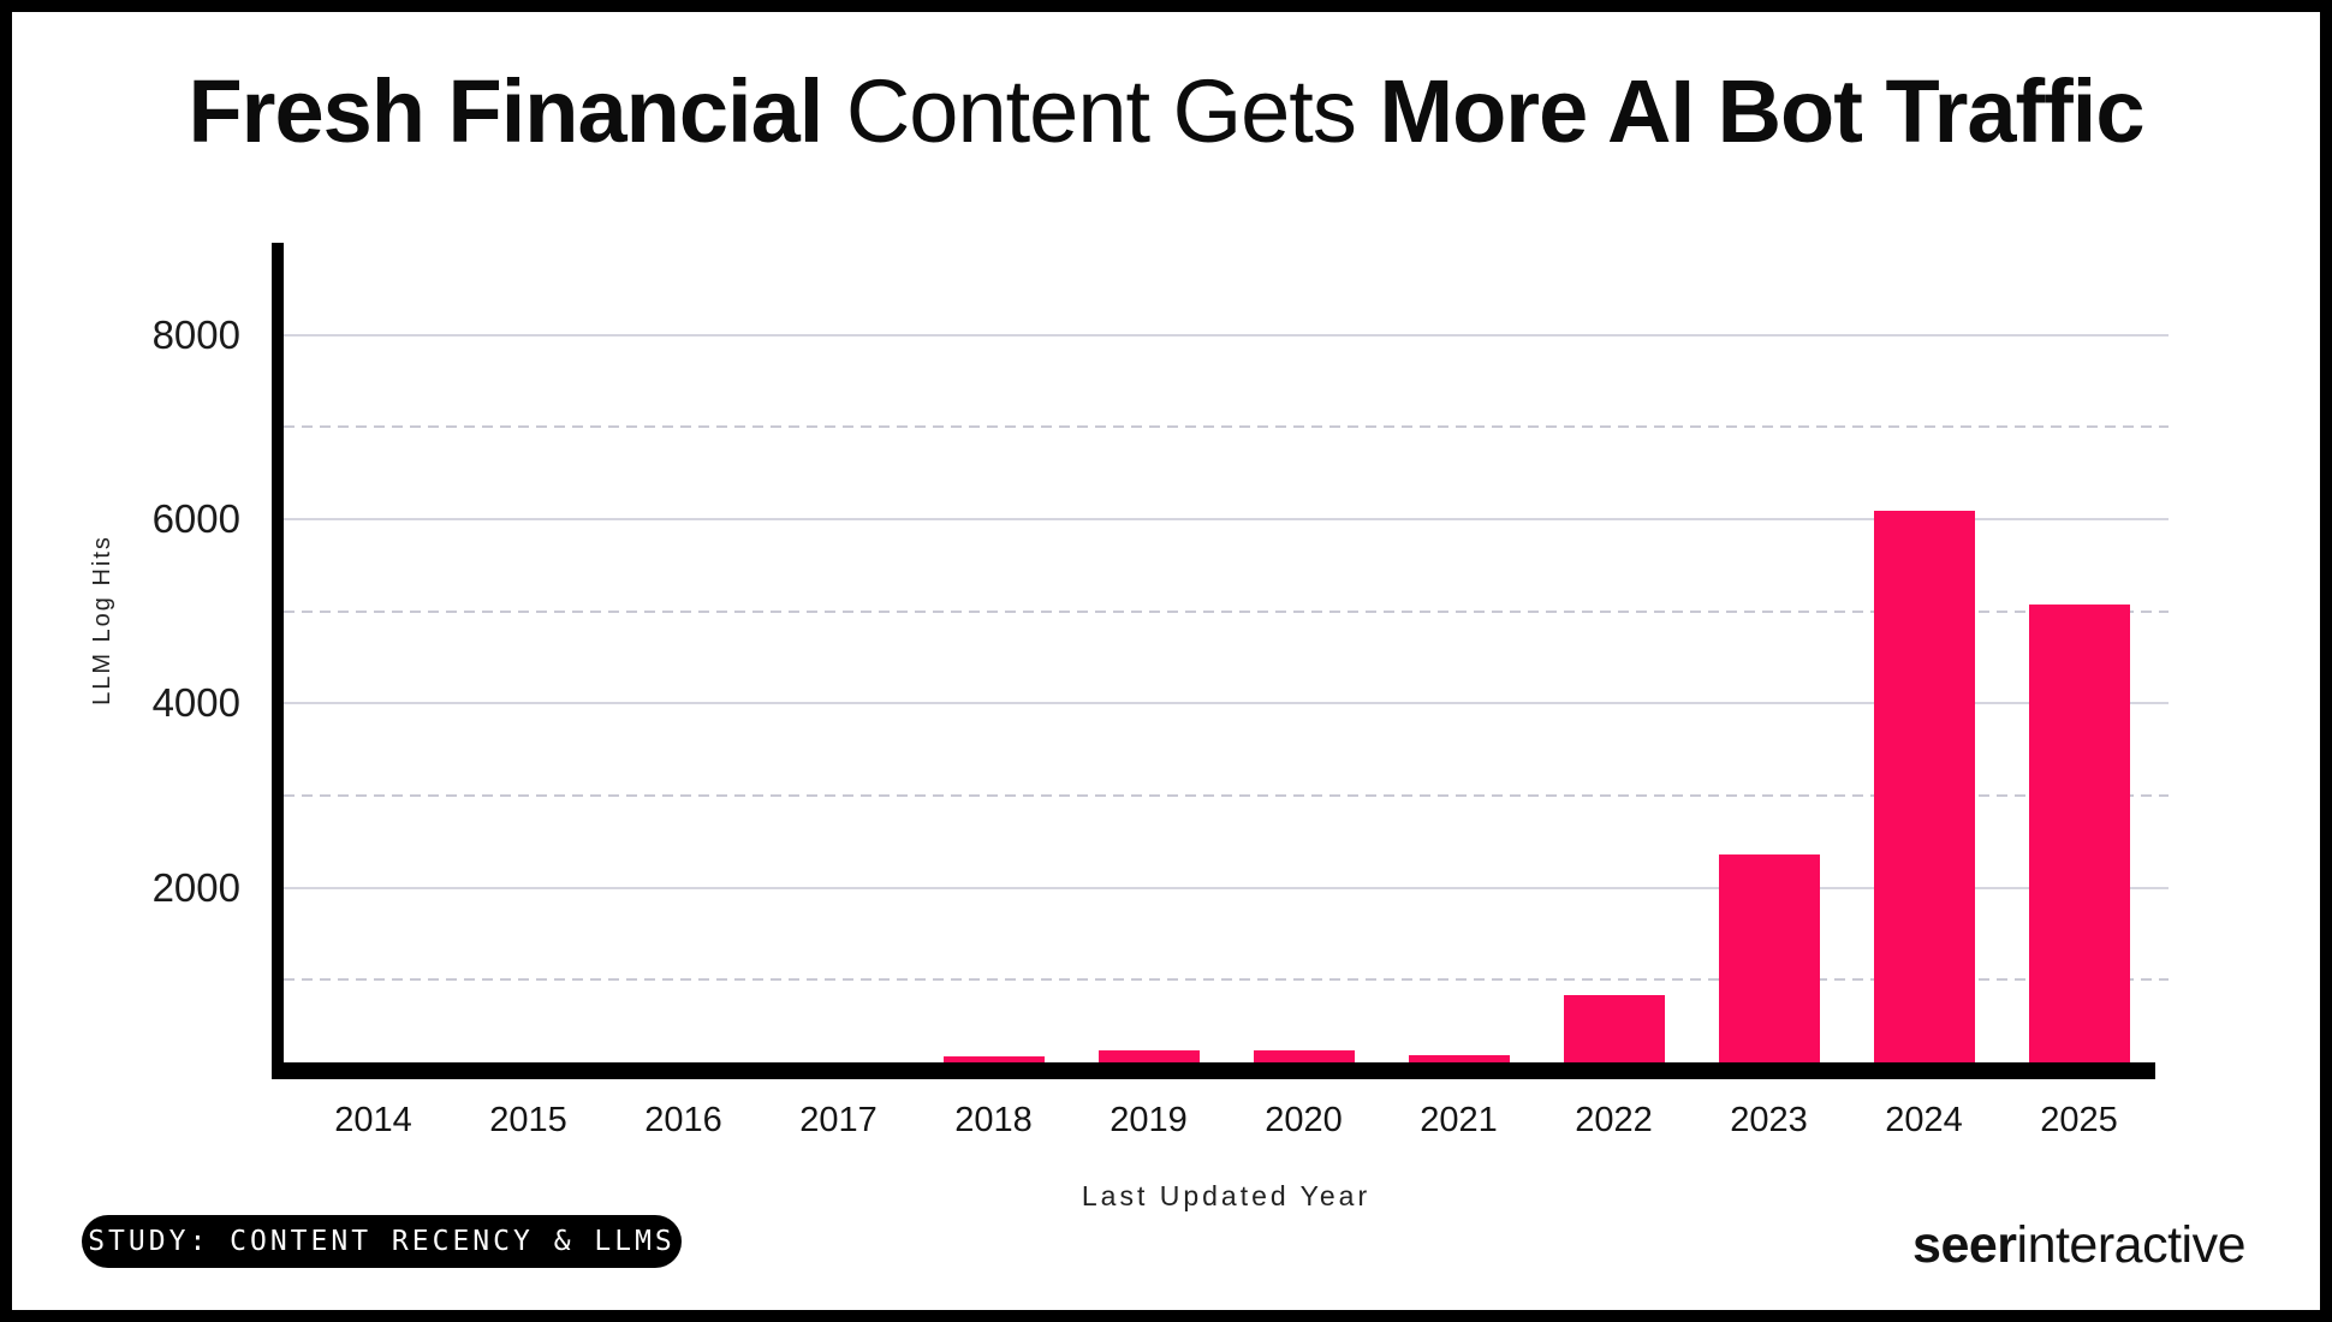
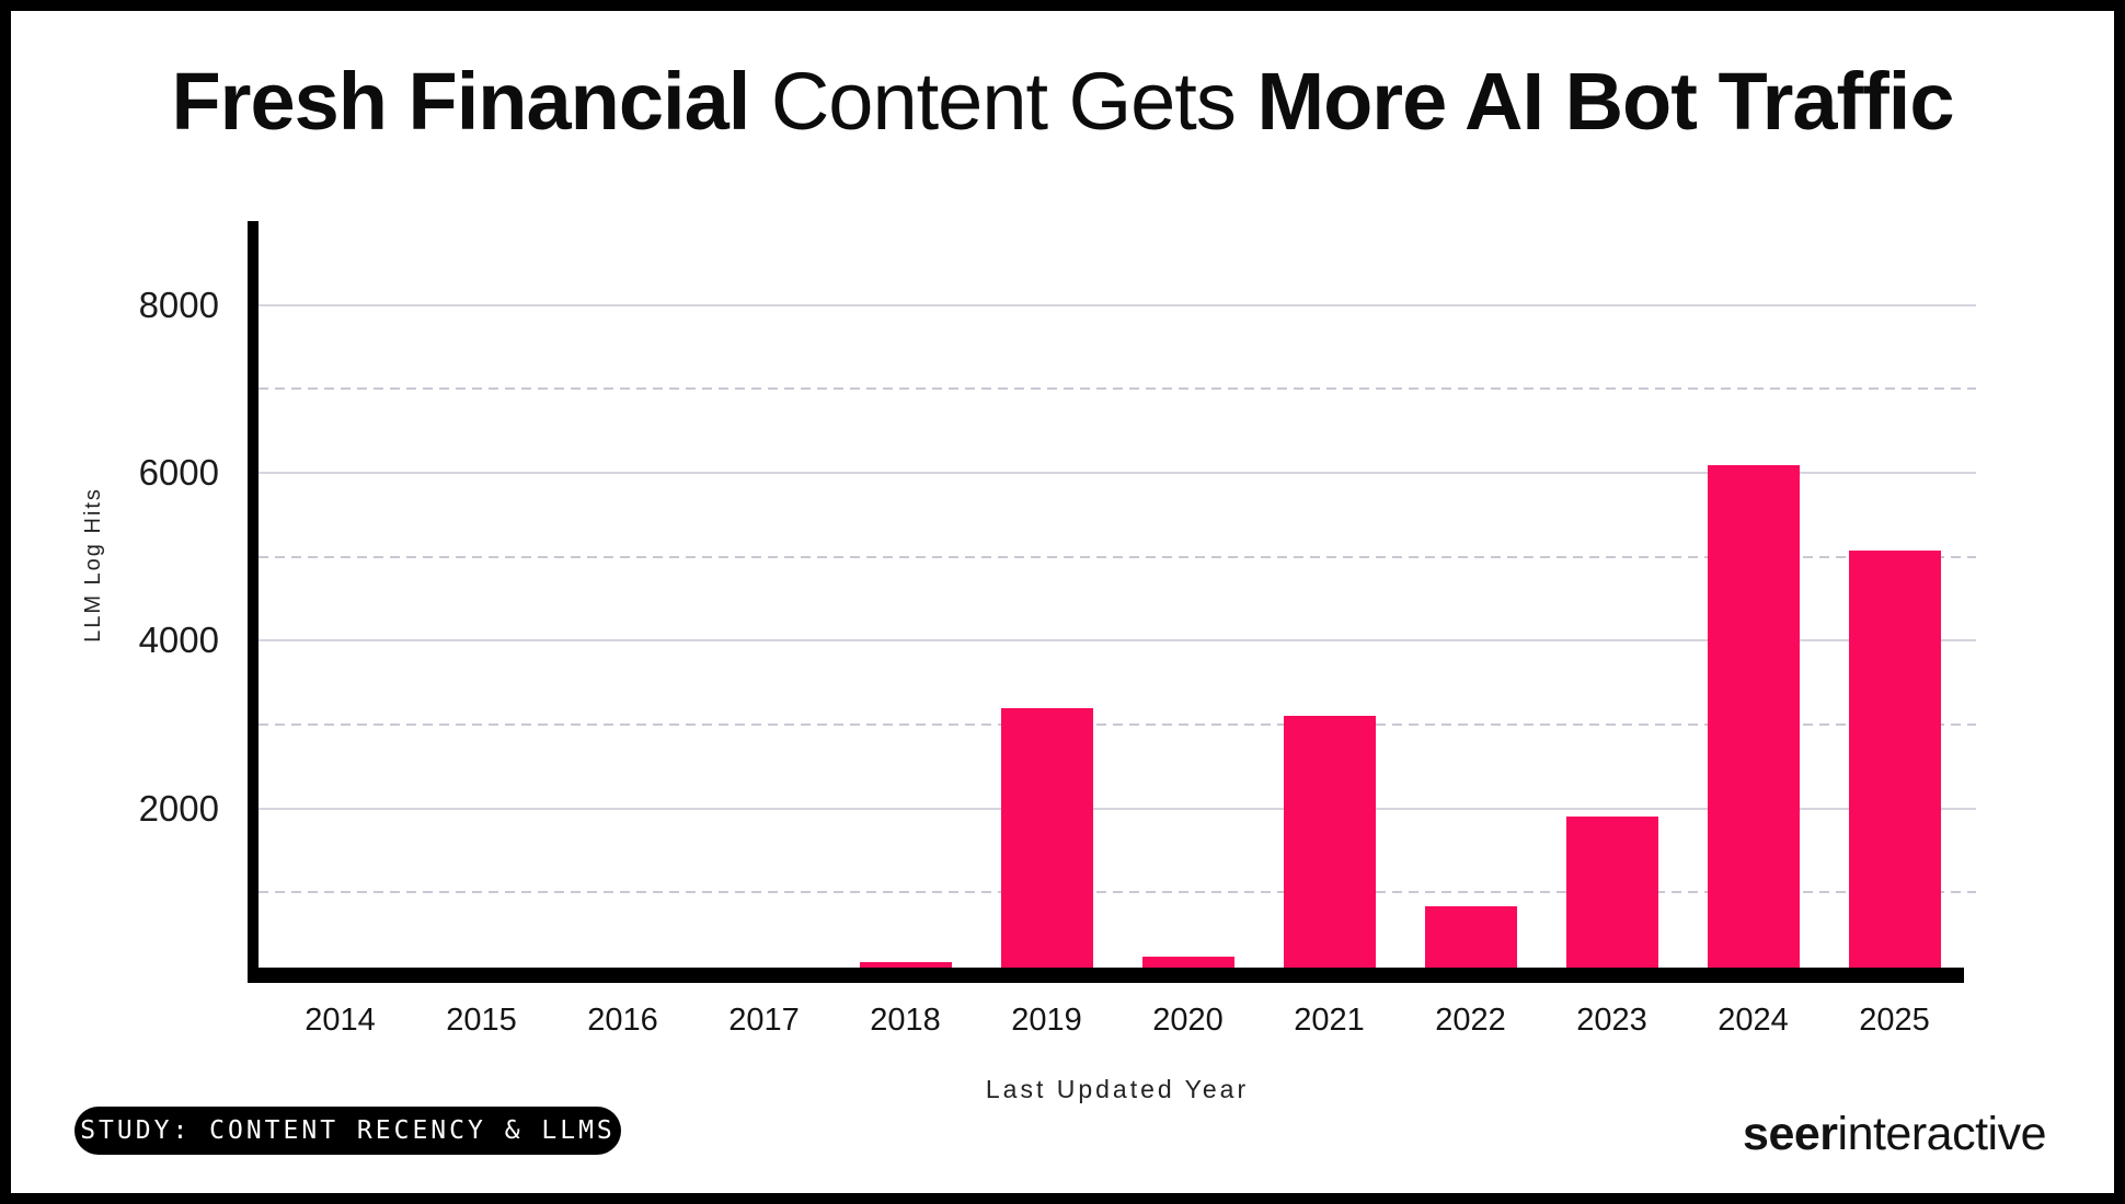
2019: 200 -> 3200
2021: 200 -> 3100
2023: 2400 -> 1900
